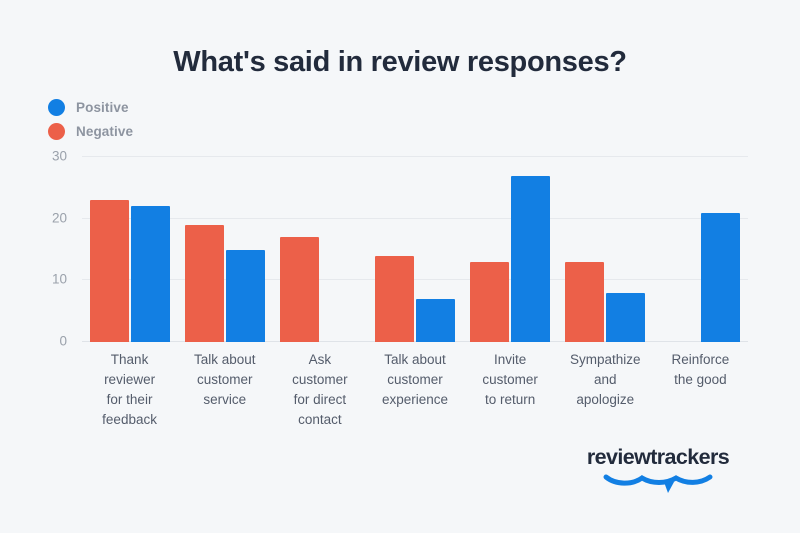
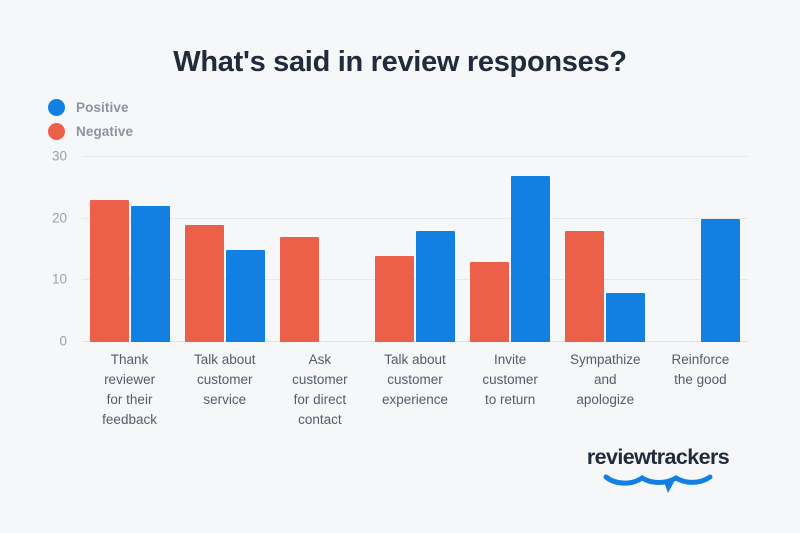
Positive/Talk about customer experience: 7 -> 18
Negative/Sympathize and apologize: 13 -> 18
Positive/Reinforce the good: 21 -> 20
